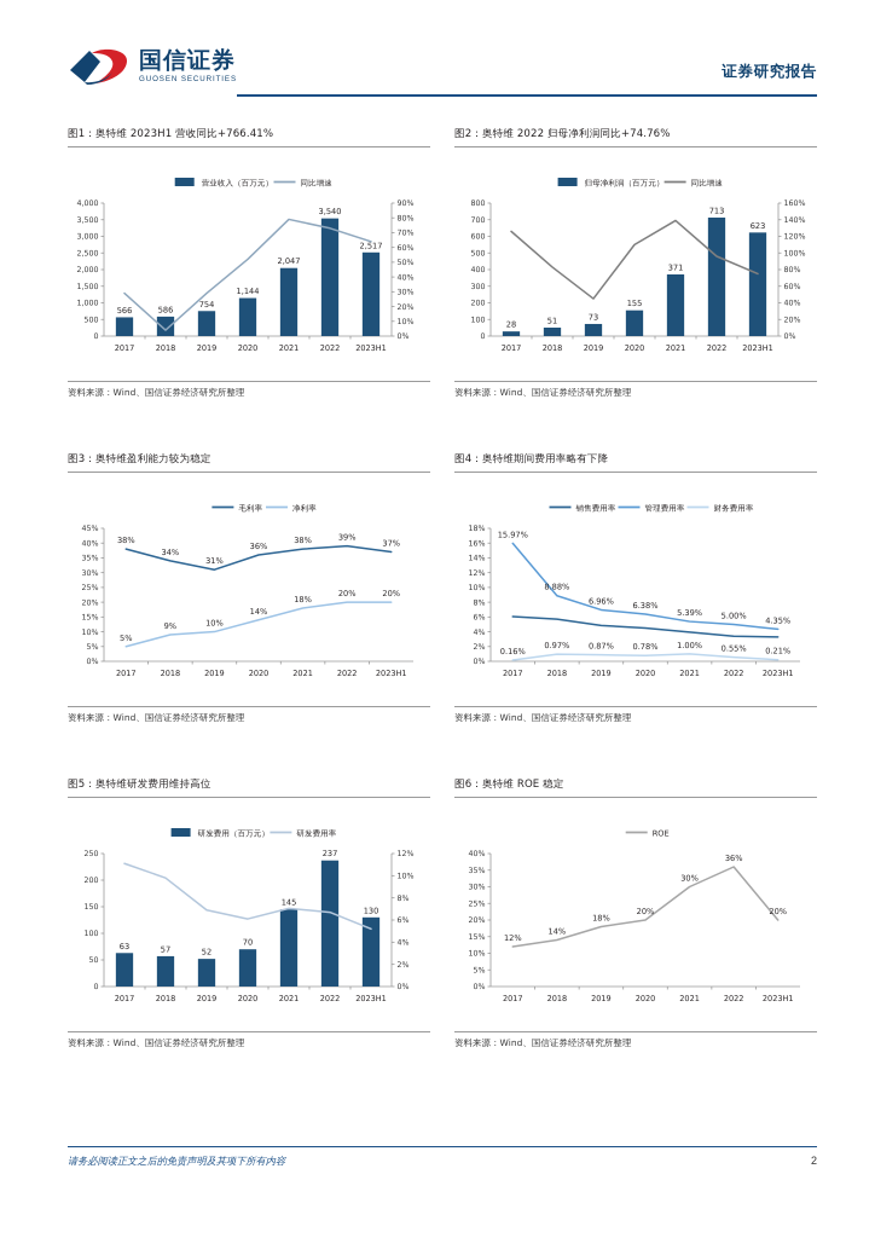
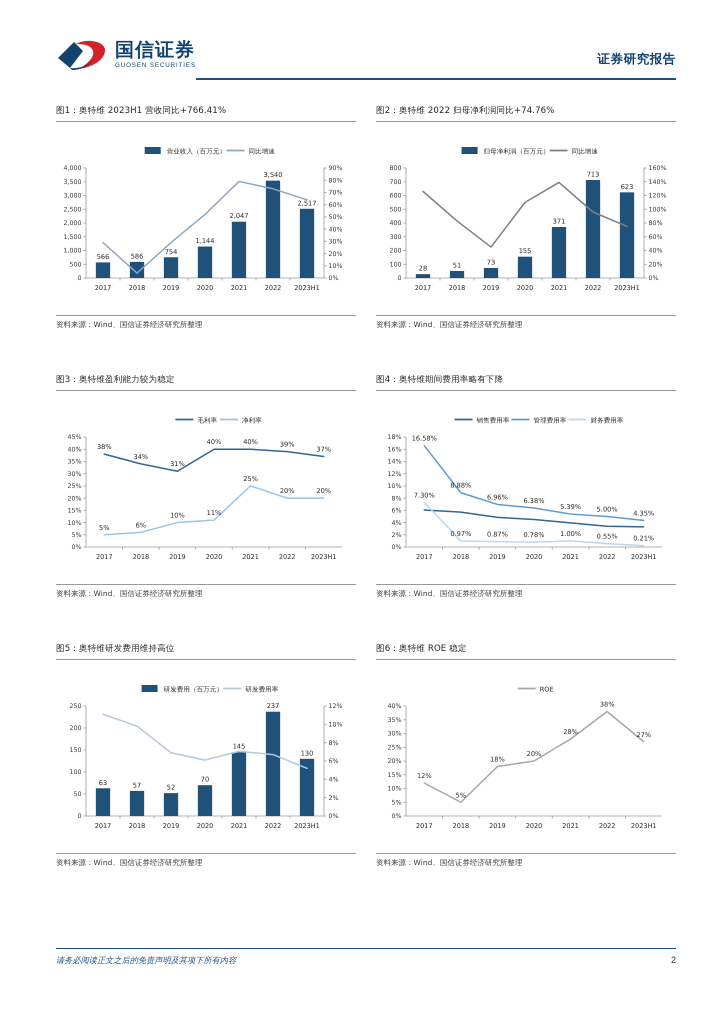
图3：奥特维盈利能力较为稳定/净利率/2018: 9% -> 6%
图3：奥特维盈利能力较为稳定/毛利率/2020: 36% -> 40%
图3：奥特维盈利能力较为稳定/净利率/2020: 14% -> 11%
图3：奥特维盈利能力较为稳定/毛利率/2021: 38% -> 40%
图3：奥特维盈利能力较为稳定/净利率/2021: 18% -> 25%
图4：奥特维期间费用率略有下降/管理费用率/2017: 15.97% -> 16.58%
图4：奥特维期间费用率略有下降/财务费用率/2017: 0.16% -> 7.30%
图6：奥特维 ROE 稳定/2018: 14% -> 5%
图6：奥特维 ROE 稳定/2021: 30% -> 28%
图6：奥特维 ROE 稳定/2022: 36% -> 38%
图6：奥特维 ROE 稳定/2023H1: 20% -> 27%
